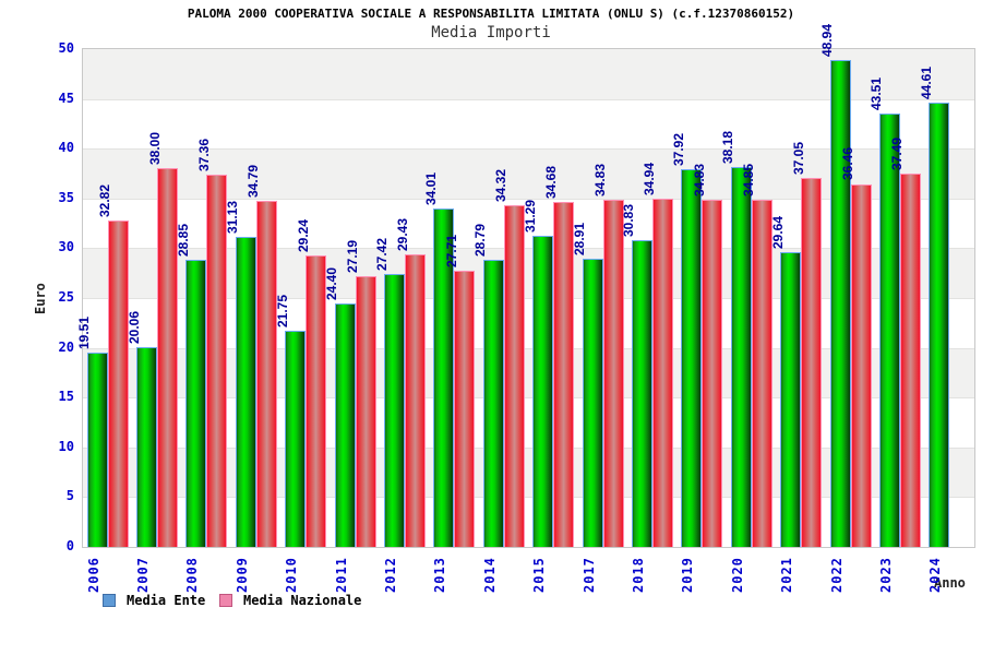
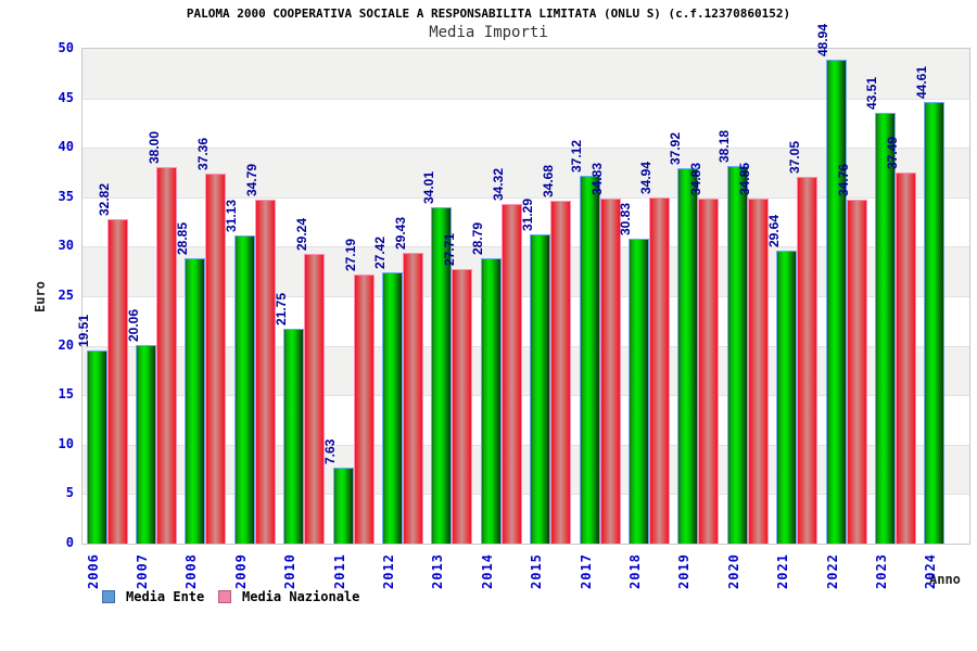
Media Ente/2011: 24.40 -> 7.63
Media Ente/2017: 28.91 -> 37.12
Media Nazionale/2022: 36.46 -> 34.76
